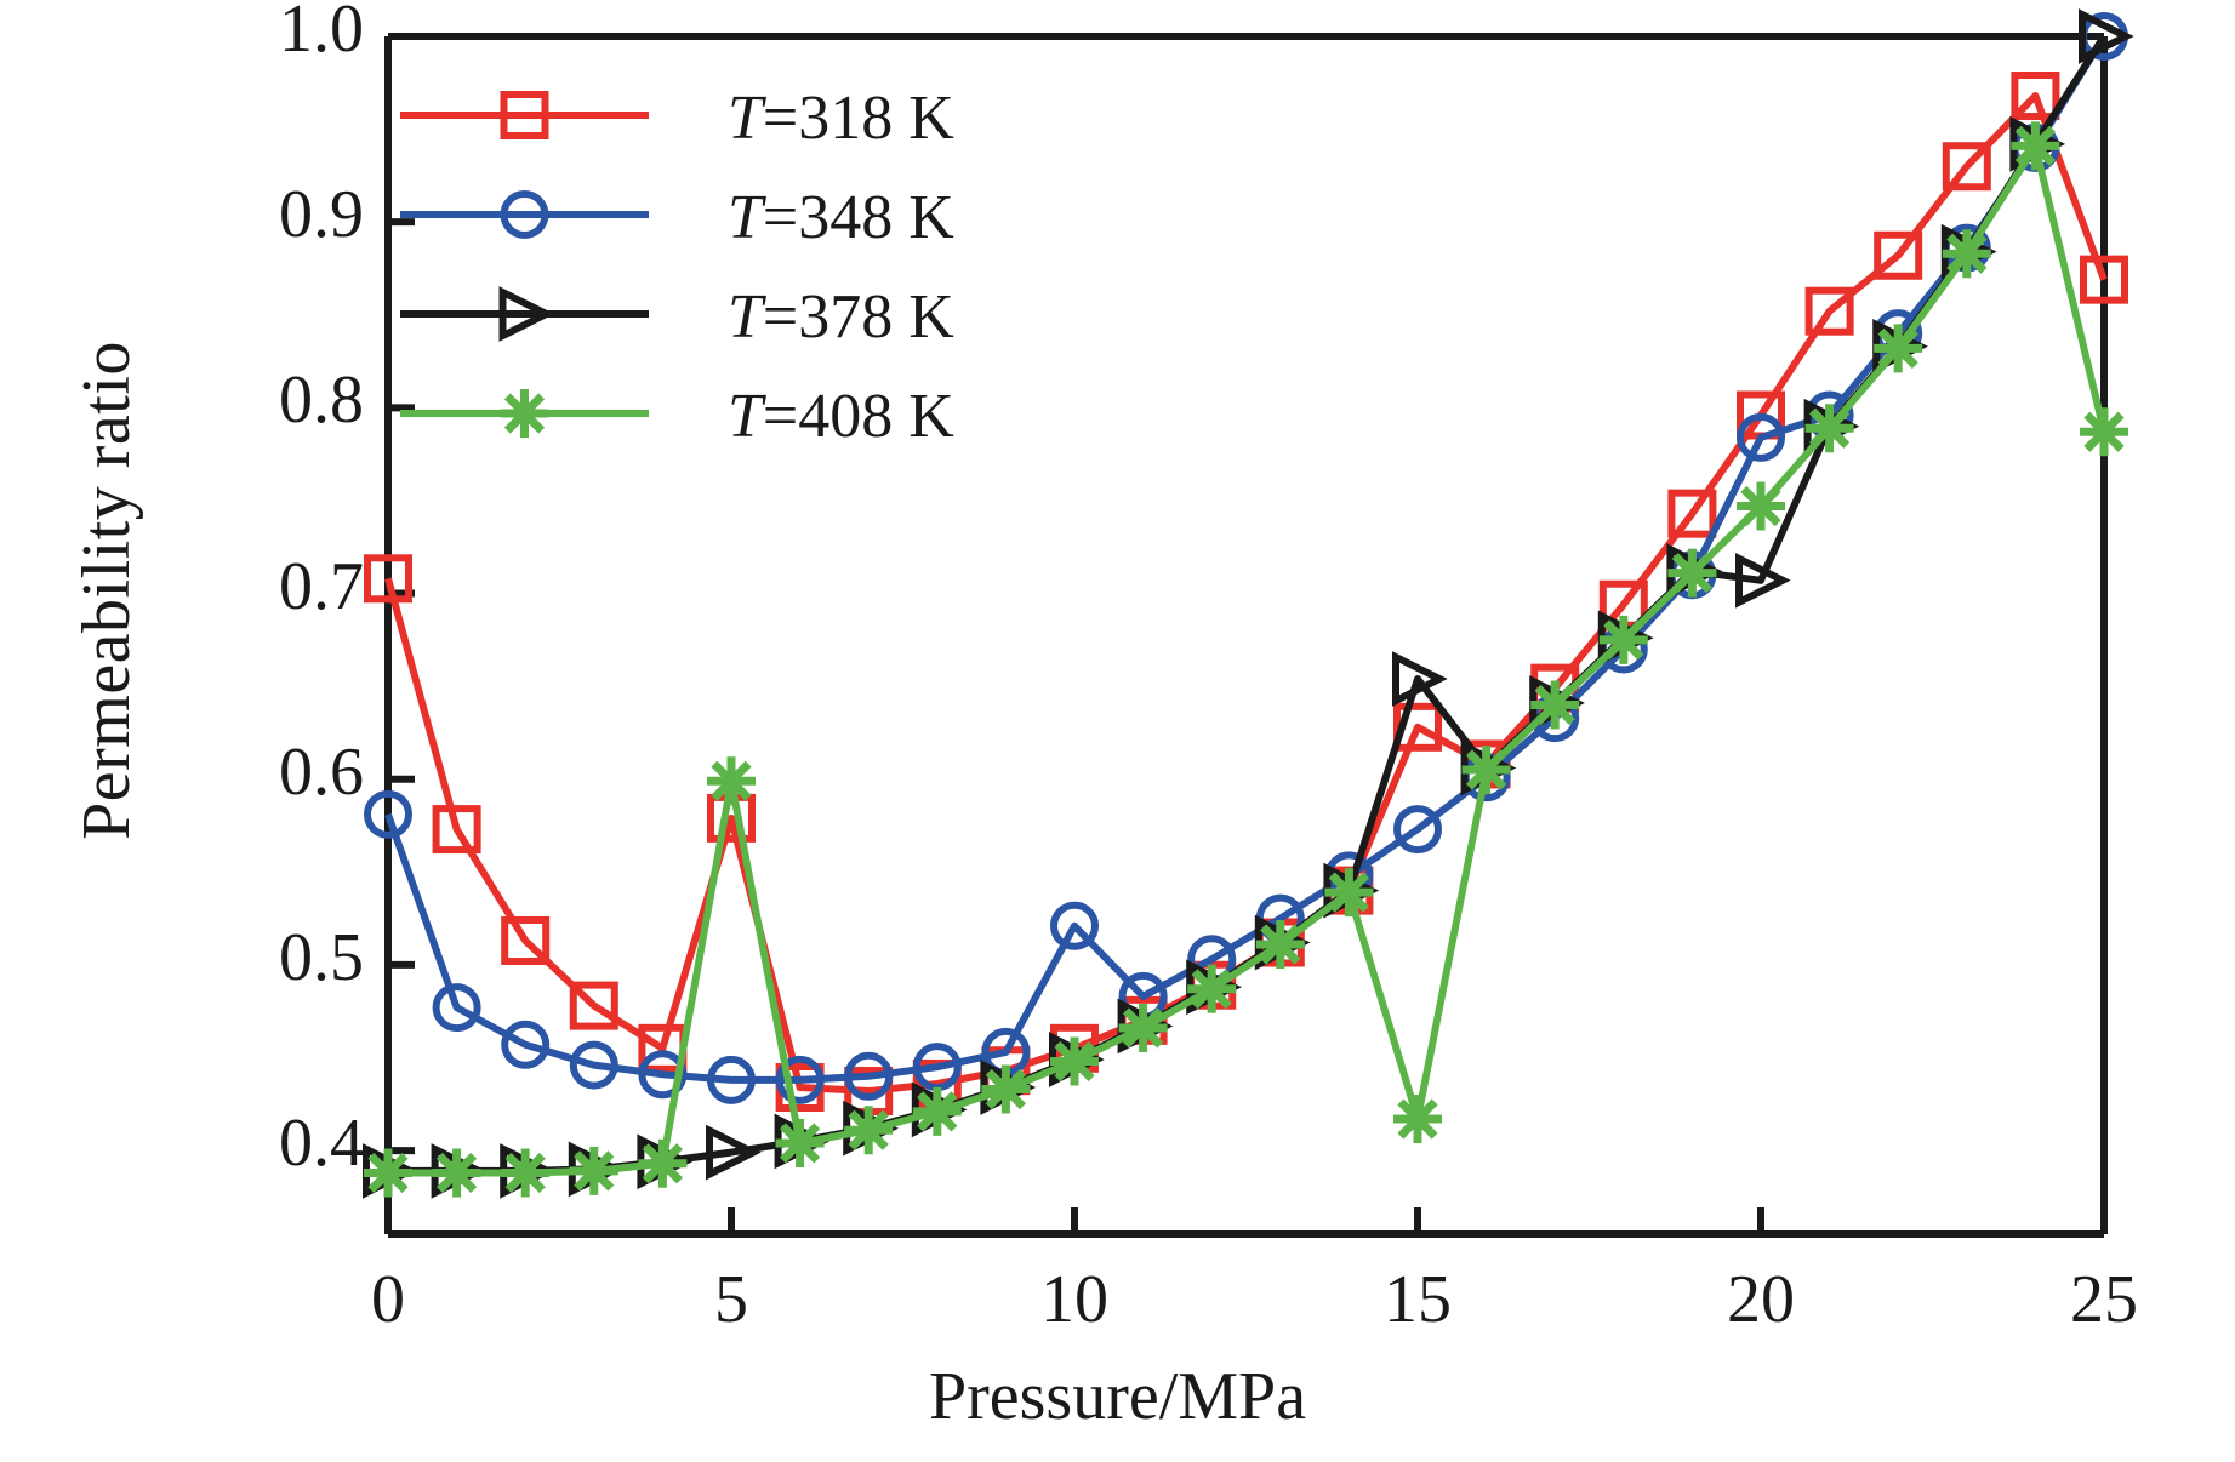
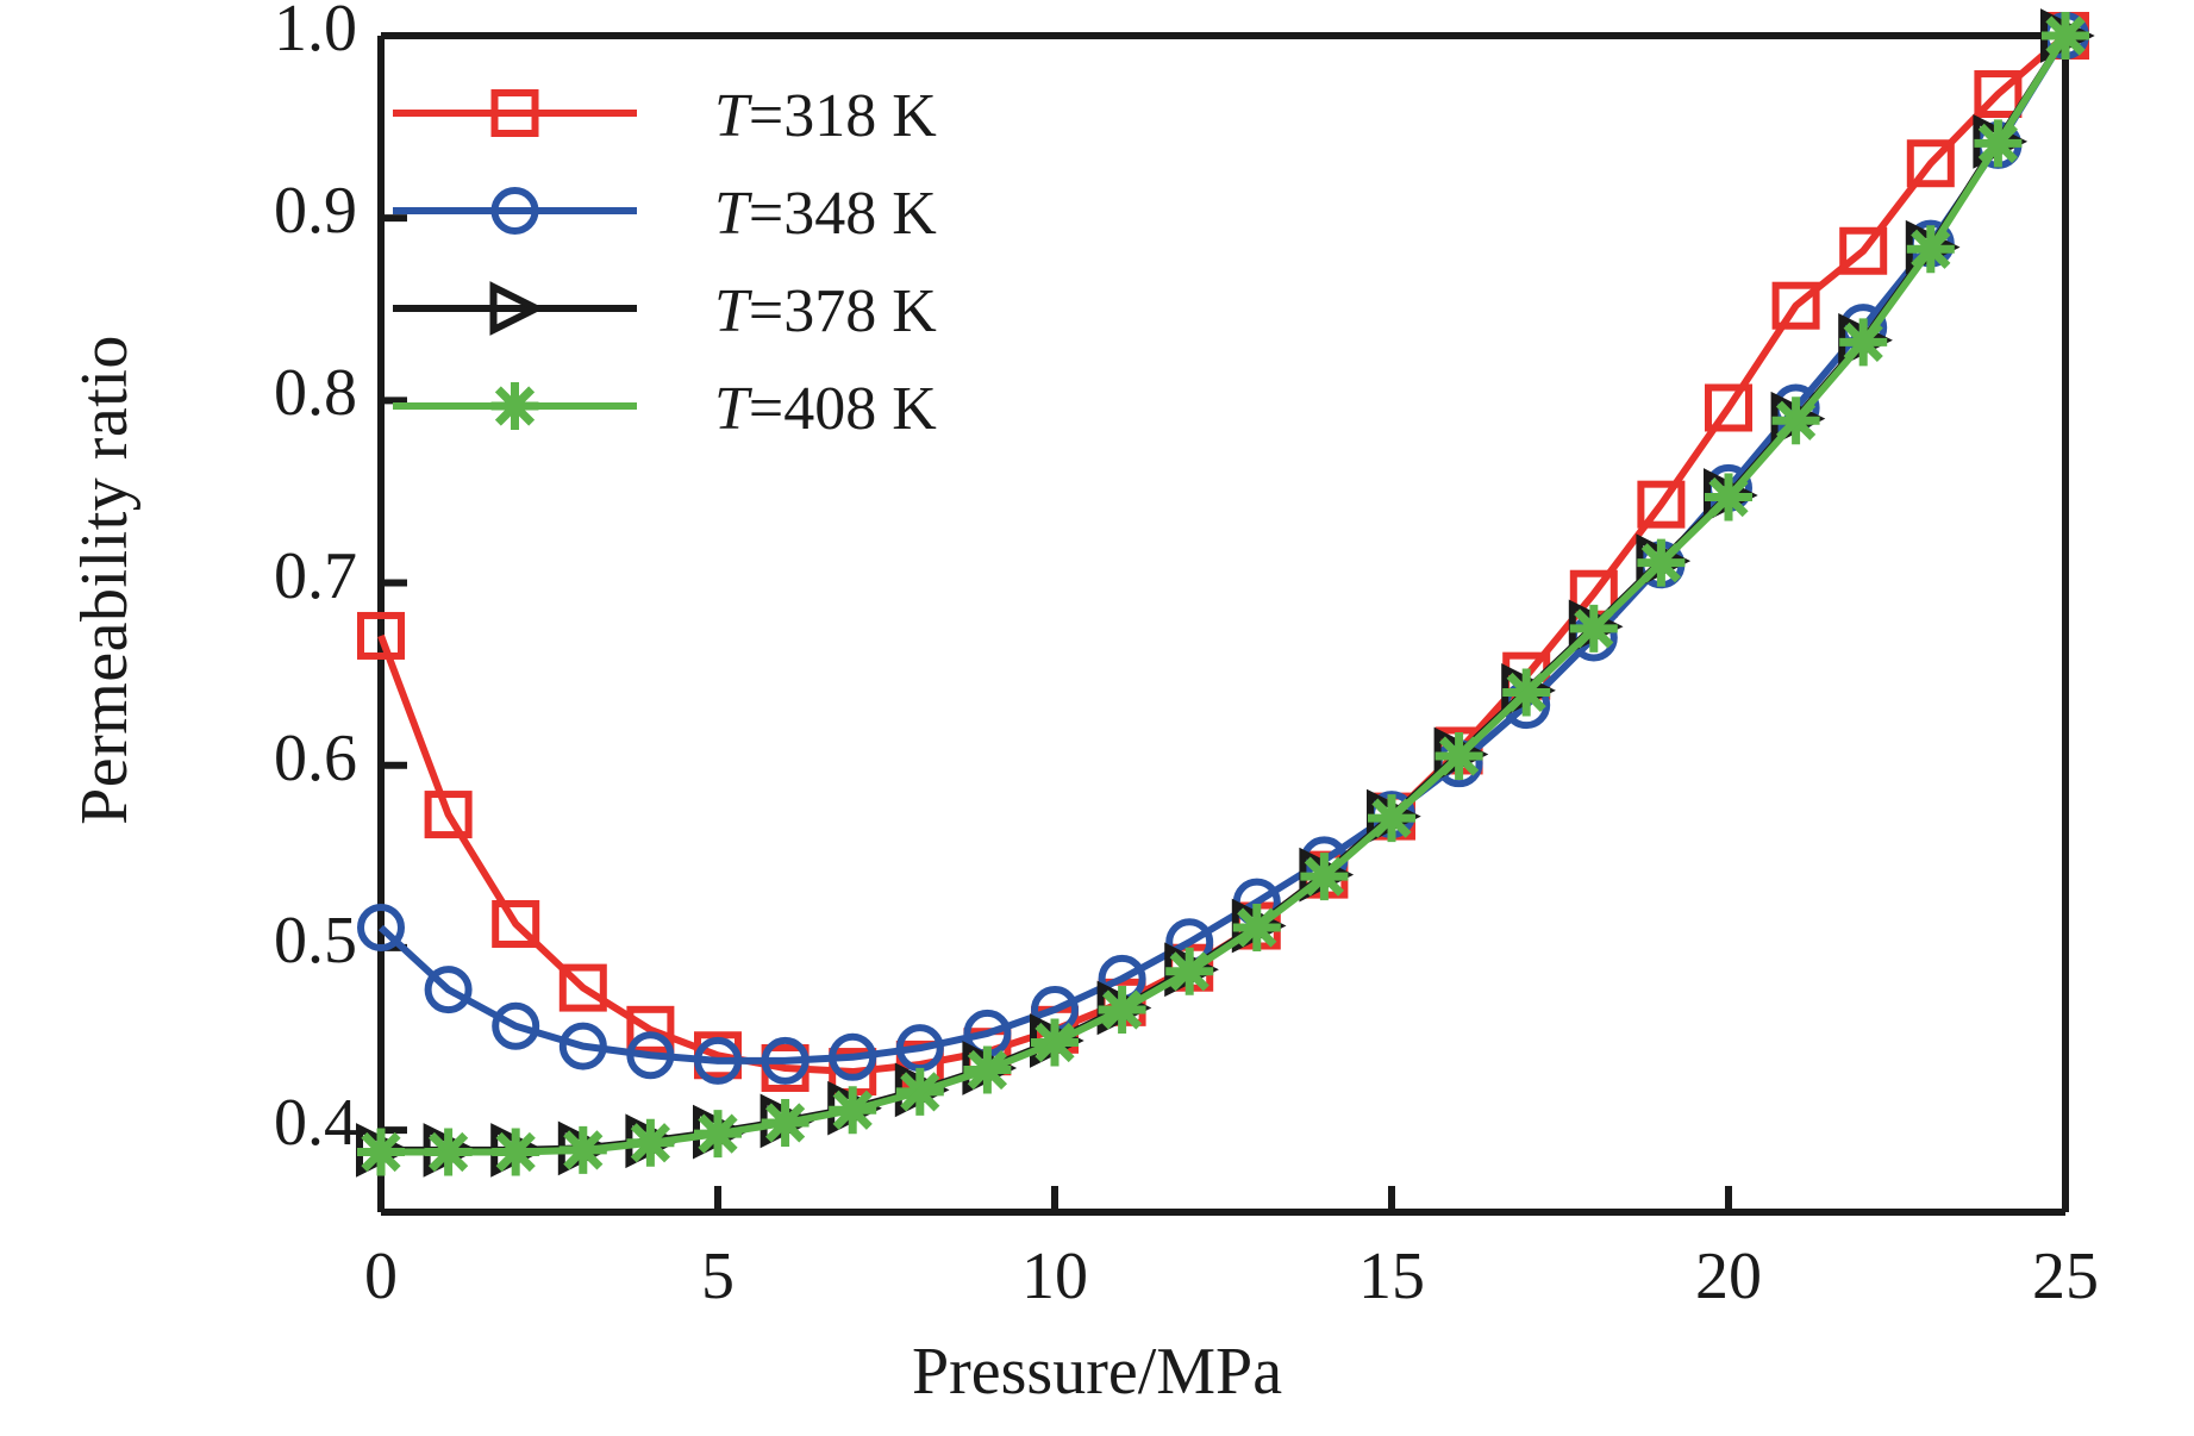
T=318 K/0: 0.708 -> 0.671
T=348 K/0: 0.581 -> 0.511
T=318 K/5: 0.579 -> 0.441
T=408 K/5: 0.599 -> 0.398
T=348 K/10: 0.521 -> 0.466
T=318 K/15: 0.628 -> 0.572
T=378 K/15: 0.654 -> 0.572
T=408 K/15: 0.417 -> 0.571
T=348 K/20: 0.784 -> 0.752
T=378 K/20: 0.707 -> 0.748
T=318 K/25: 0.869 -> 1.000
T=408 K/25: 0.787 -> 1.000
